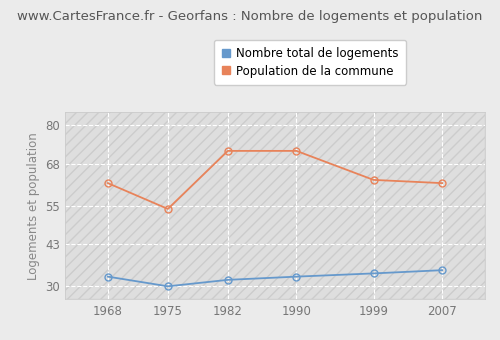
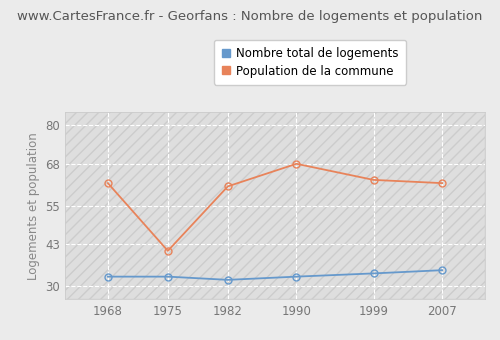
Nombre total de logements/1975: 30 -> 33
Population de la commune/1975: 54 -> 41
Population de la commune/1982: 72 -> 61
Population de la commune/1990: 72 -> 68
